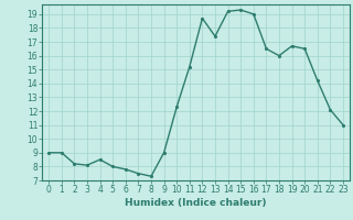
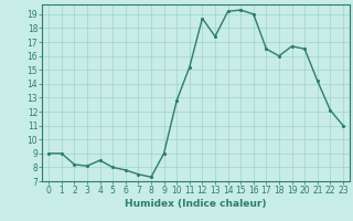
10: 12.3 -> 12.8
